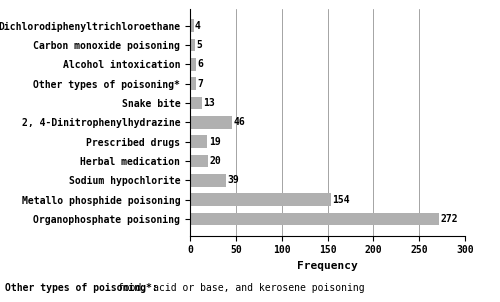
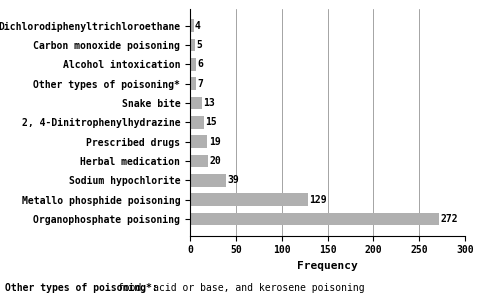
2, 4-Dinitrophenylhydrazine: 46 -> 15
Metallo phosphide poisoning: 154 -> 129
